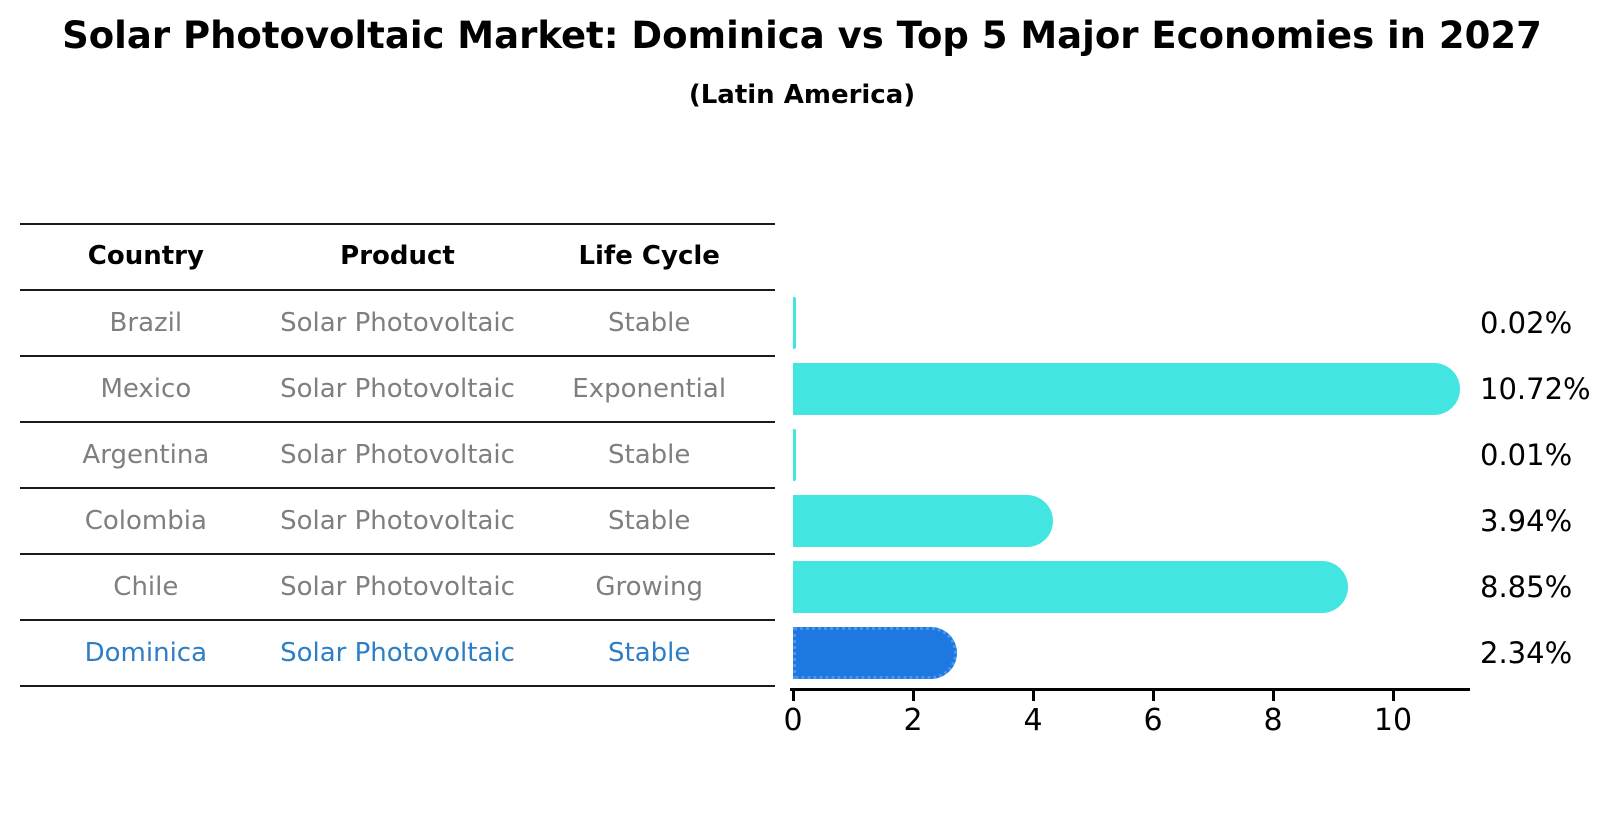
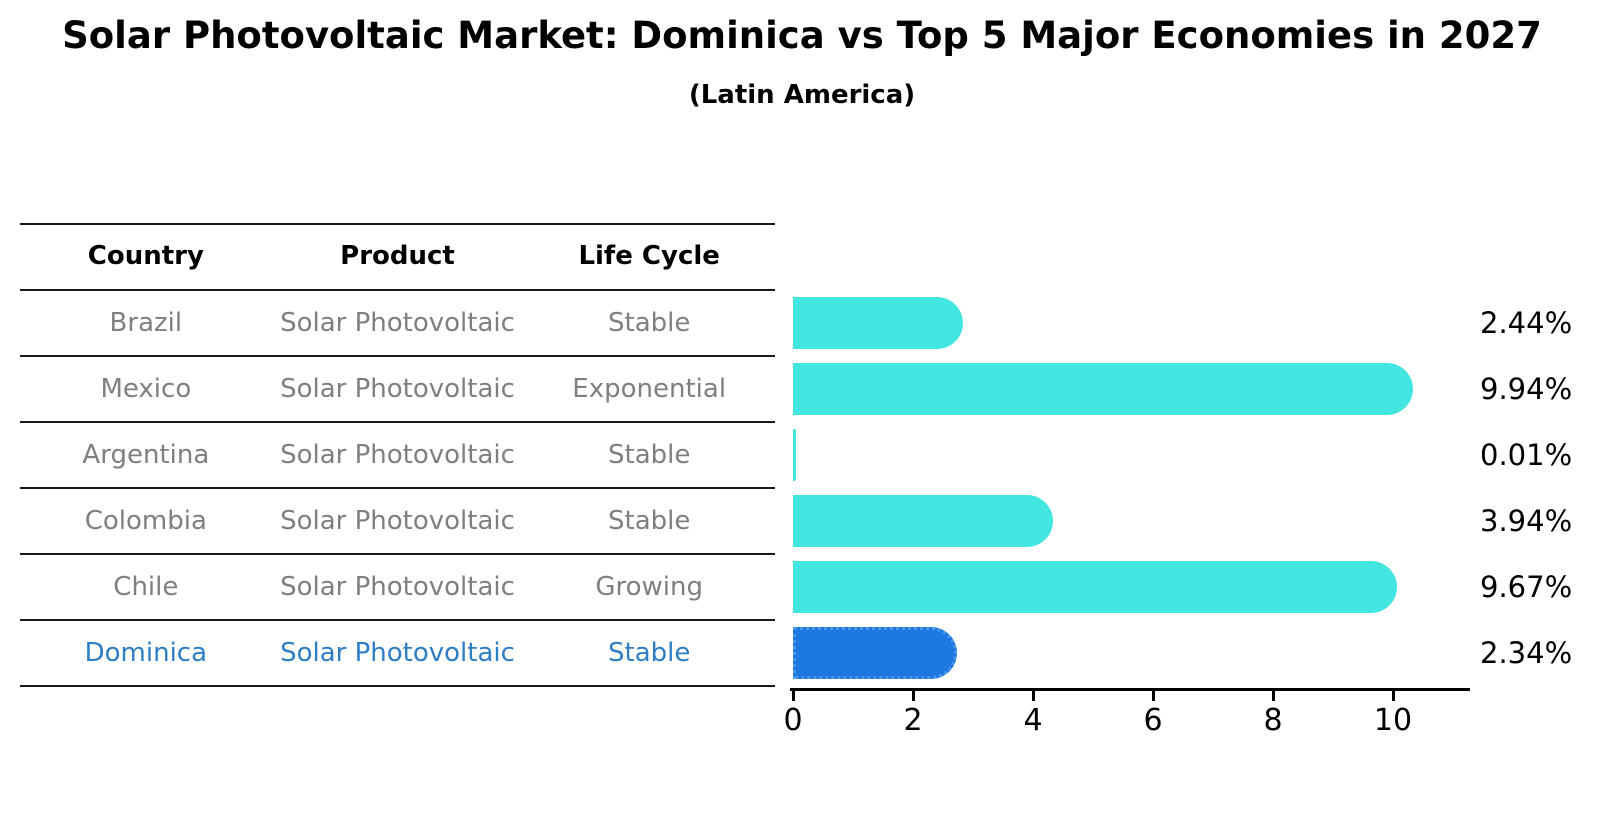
Brazil: 0.02% -> 2.44%
Mexico: 10.72% -> 9.94%
Chile: 8.85% -> 9.67%
